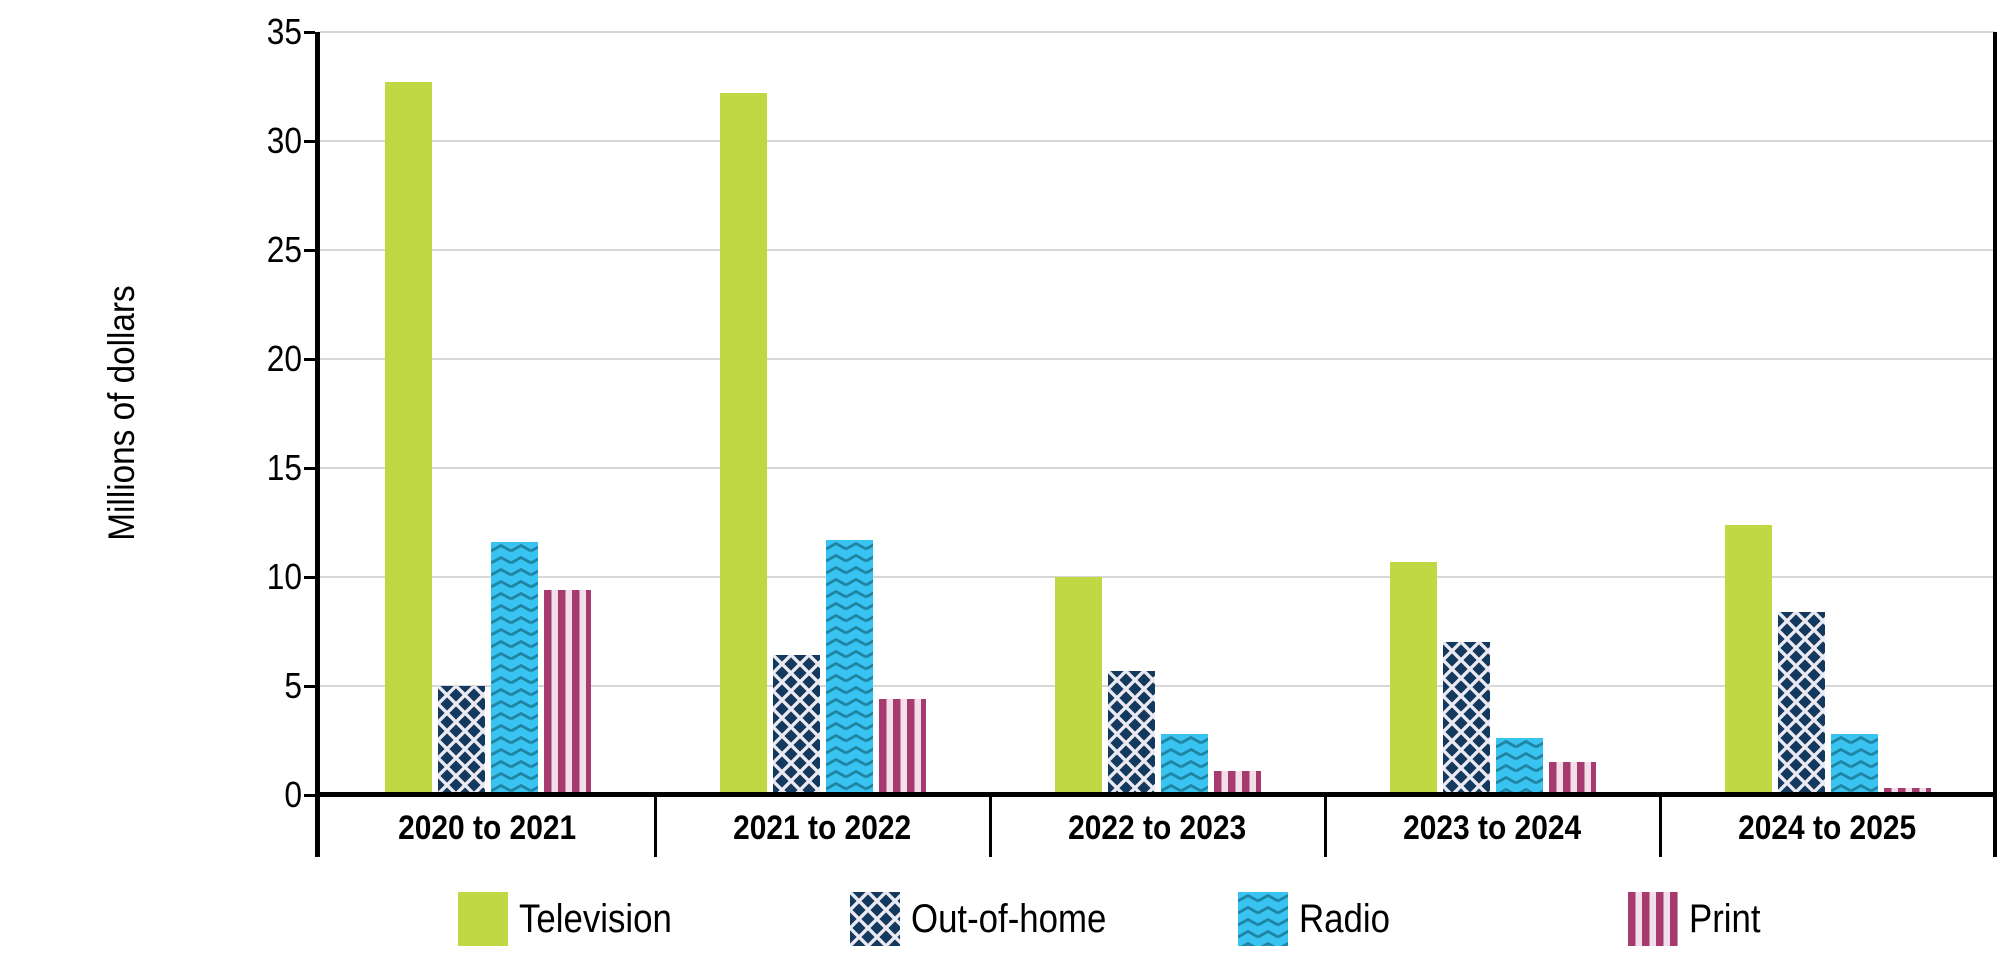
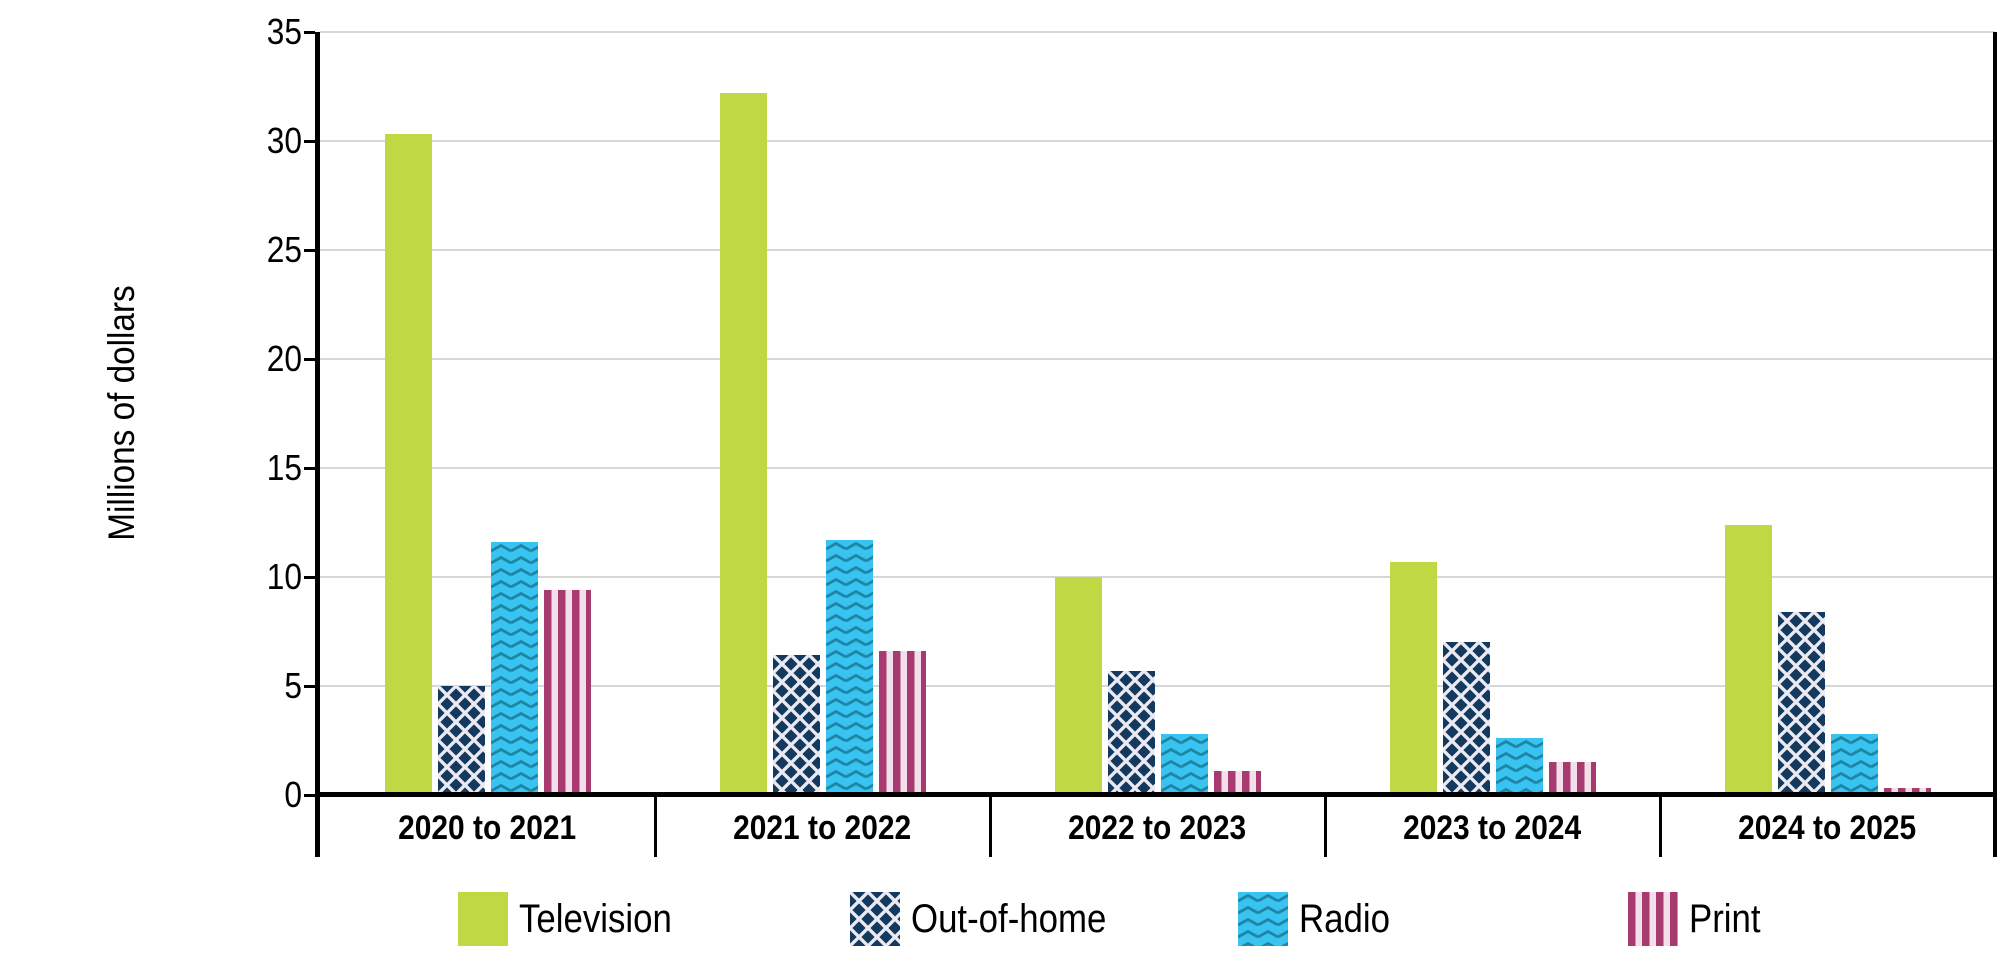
Television/2020 to 2021: 32.7 -> 30.3
Print/2021 to 2022: 4.4 -> 6.6
